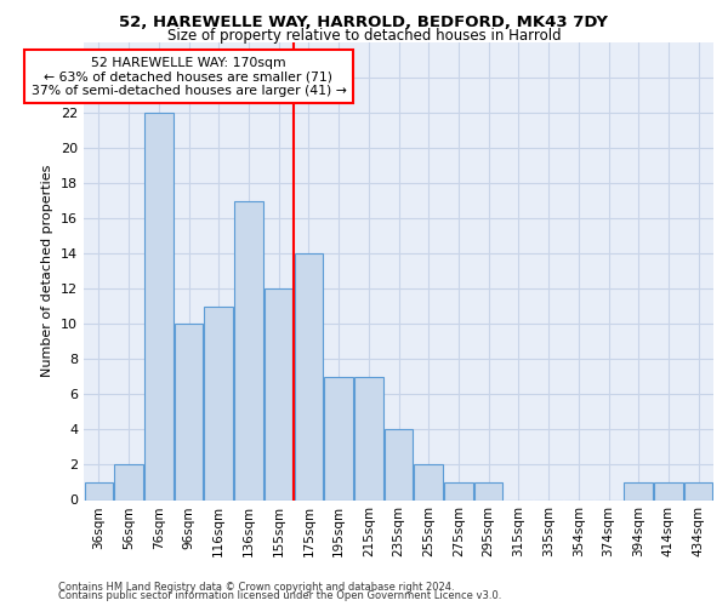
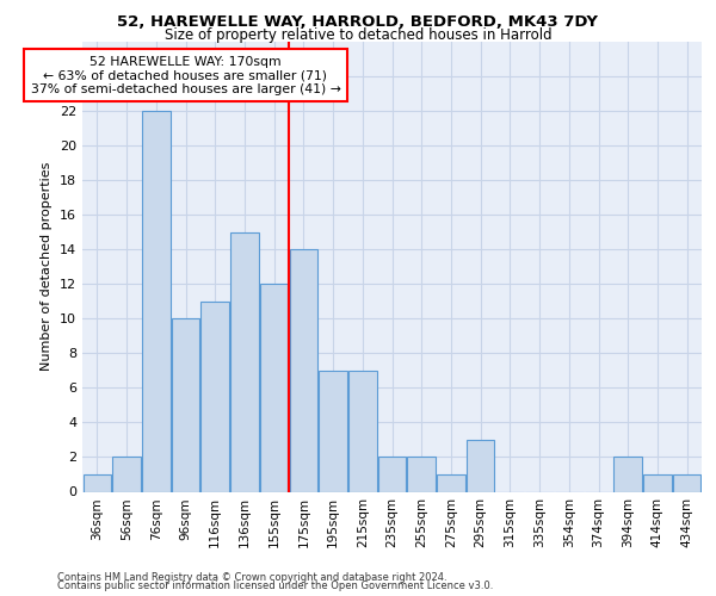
136sqm: 17 -> 15
235sqm: 4 -> 2
295sqm: 1 -> 3
394sqm: 1 -> 2
